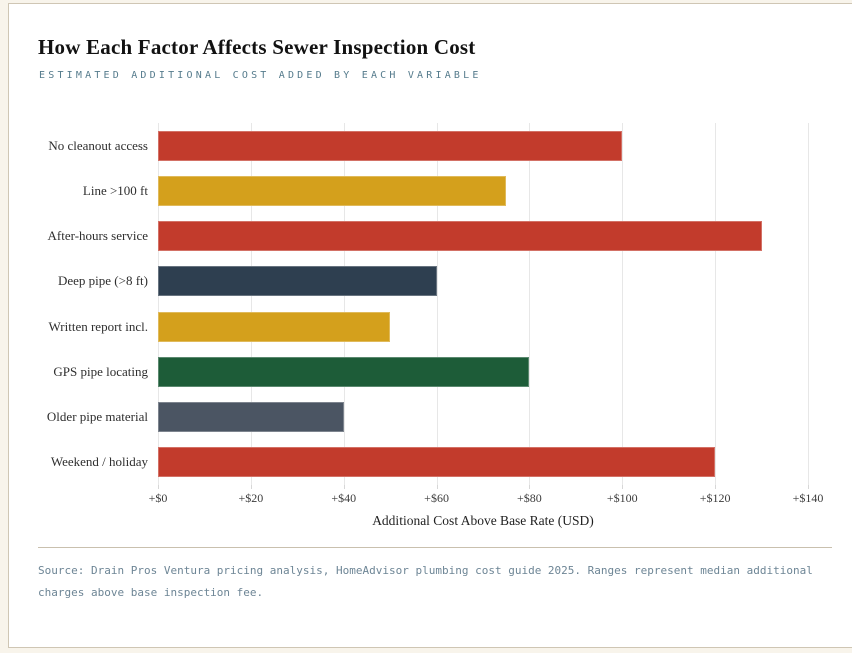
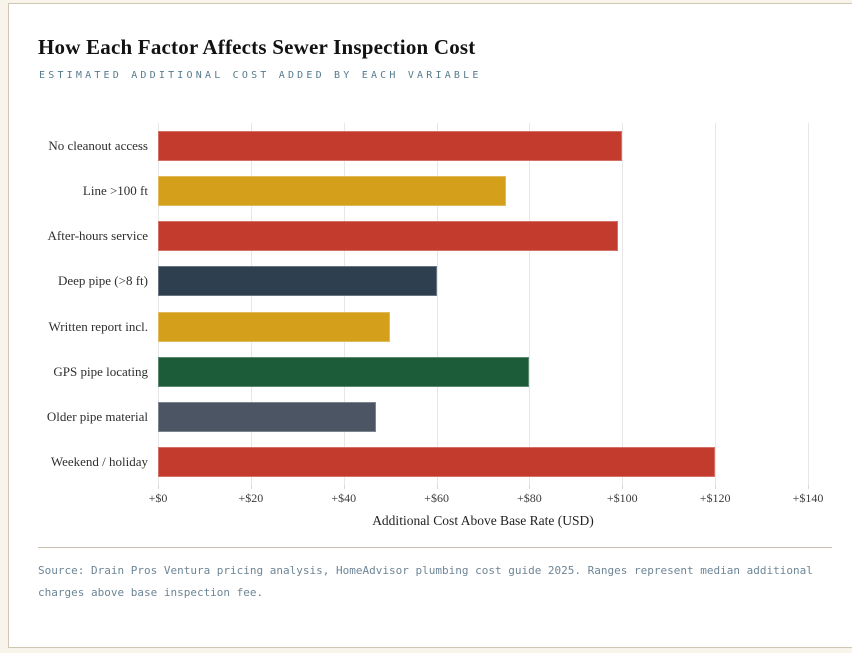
After-hours service: $130 -> $99
Older pipe material: $40 -> $47
